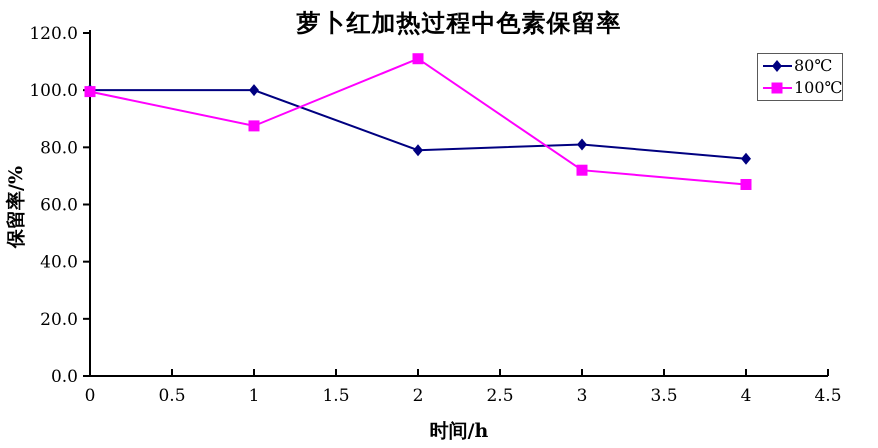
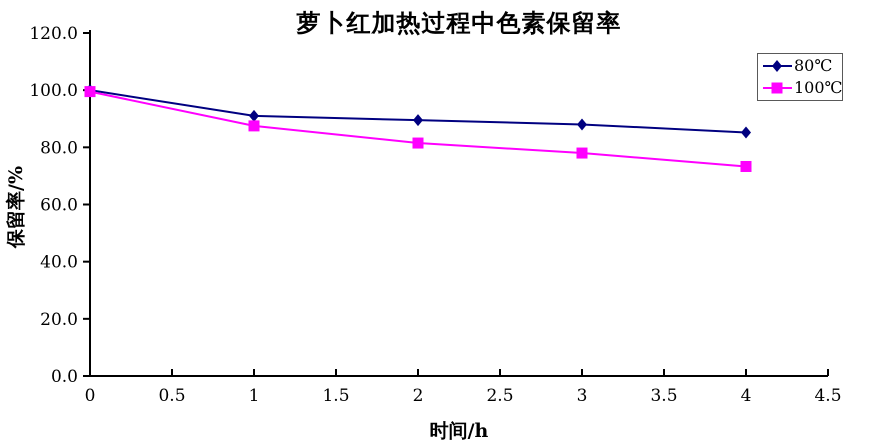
80℃/1: 100 -> 91
80℃/2: 79 -> 90
100℃/2: 111 -> 82
80℃/3: 81 -> 88
100℃/3: 72 -> 78
80℃/4: 76 -> 85
100℃/4: 67 -> 73
